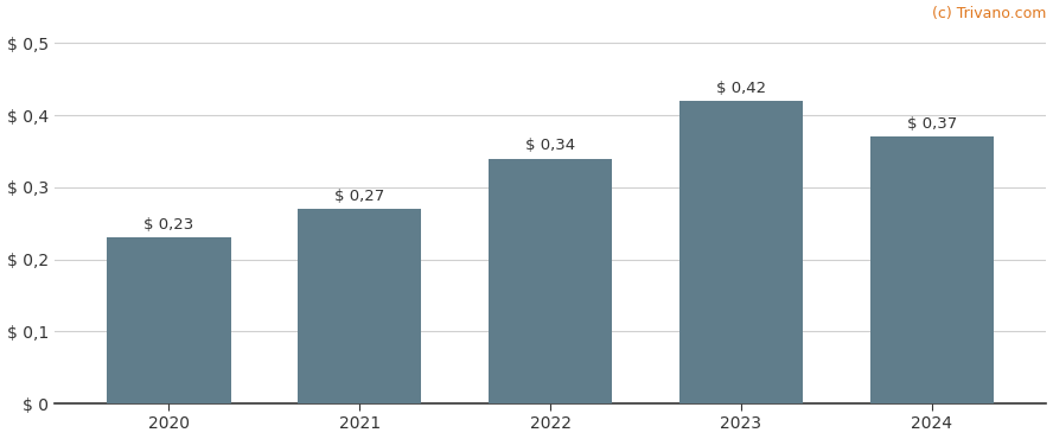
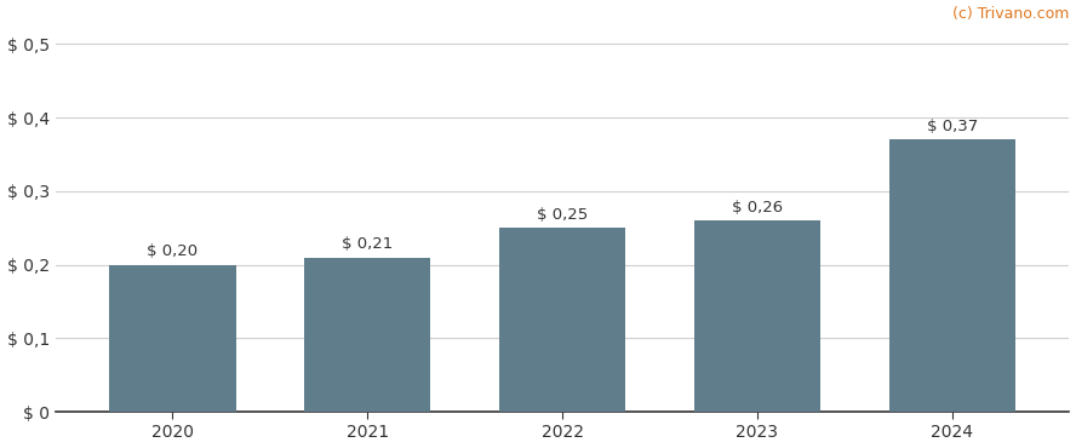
2020: 0,23 -> 0,20
2021: 0,27 -> 0,21
2022: 0,34 -> 0,25
2023: 0,42 -> 0,26
